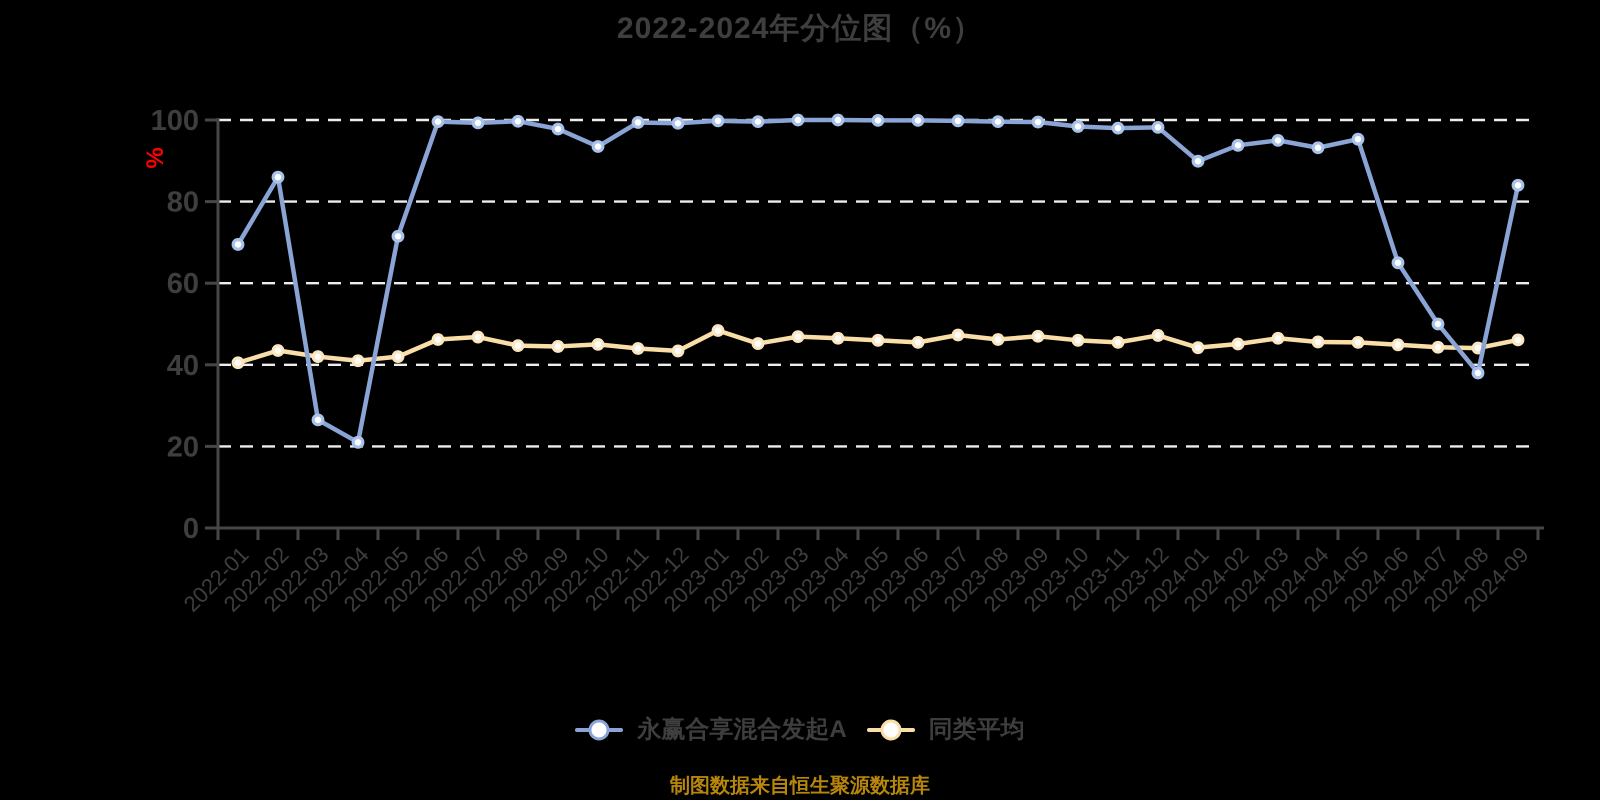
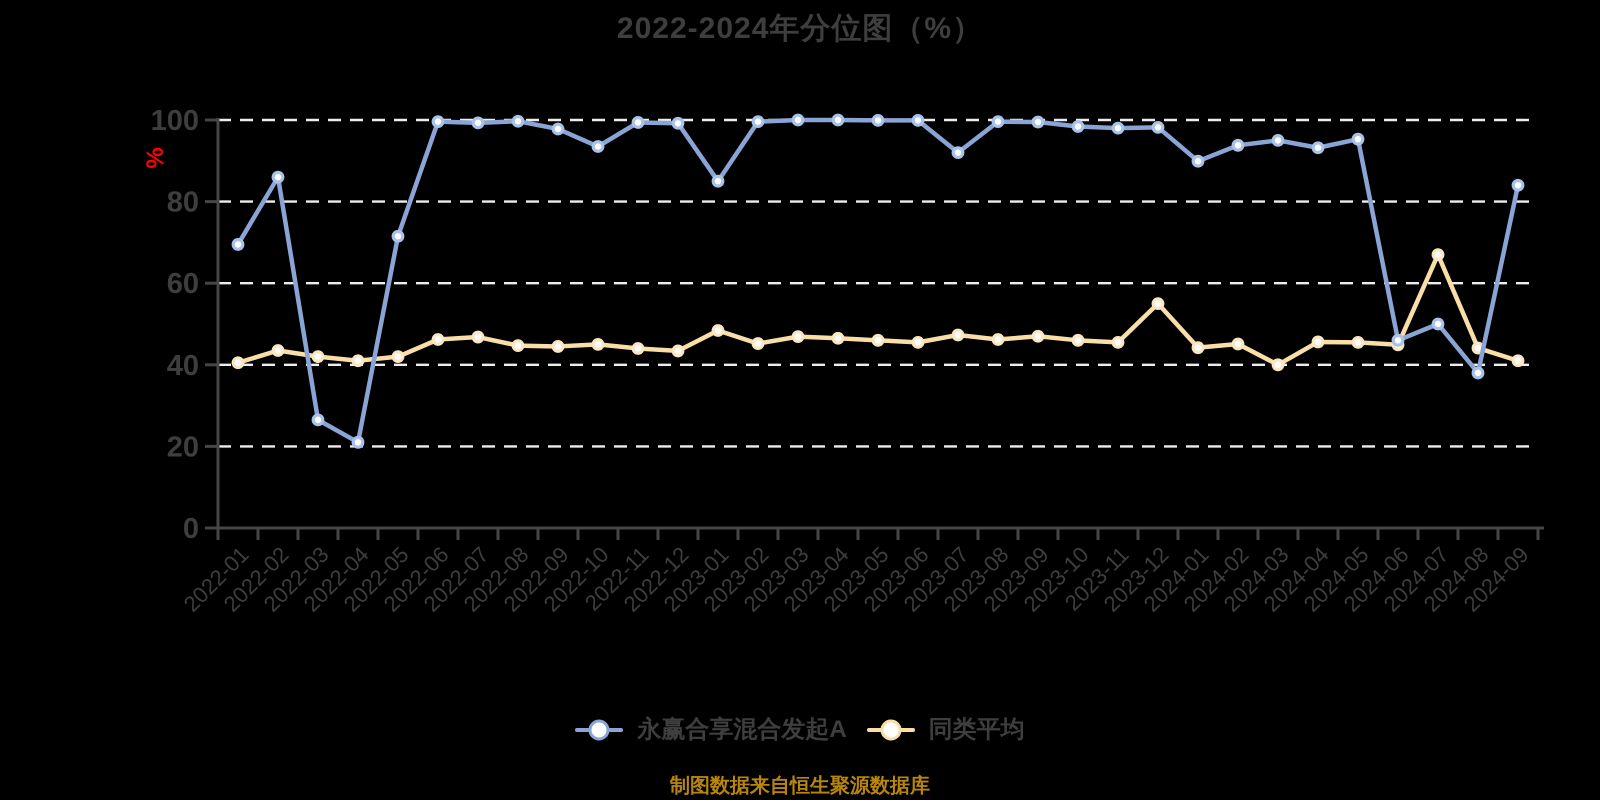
永赢合享混合发起A/2023-01: 100 -> 85
永赢合享混合发起A/2023-07: 100 -> 92
同类平均/2023-12: 47 -> 55
同类平均/2024-03: 46 -> 40
永赢合享混合发起A/2024-06: 65 -> 46
同类平均/2024-07: 44 -> 67
同类平均/2024-09: 46 -> 41
